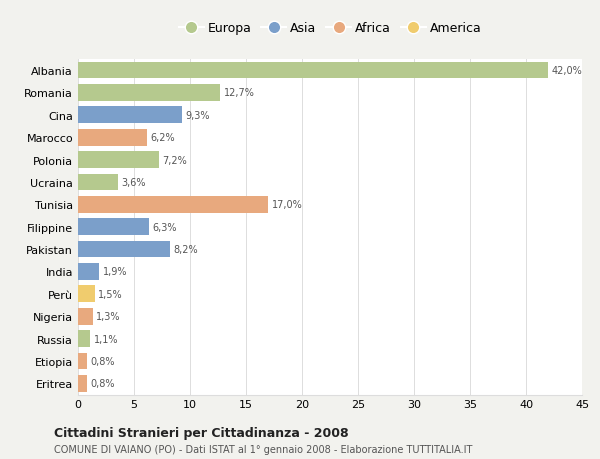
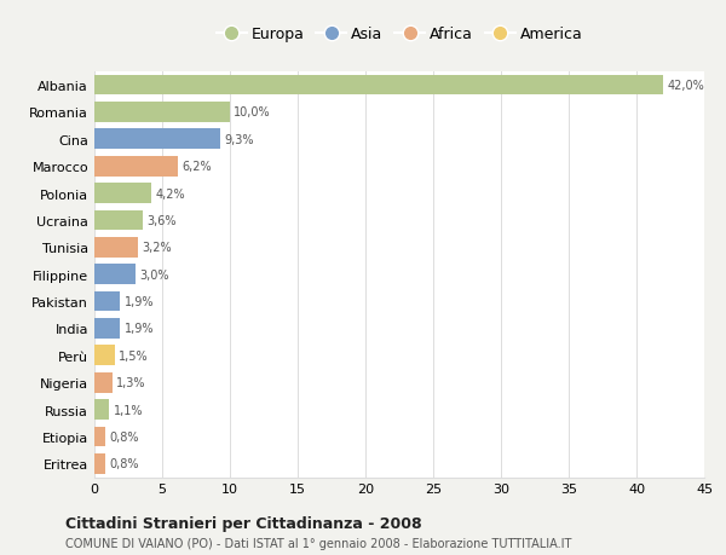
Romania: 12,7% -> 10,0%
Polonia: 7,2% -> 4,2%
Tunisia: 17,0% -> 3,2%
Filippine: 6,3% -> 3,0%
Pakistan: 8,2% -> 1,9%
